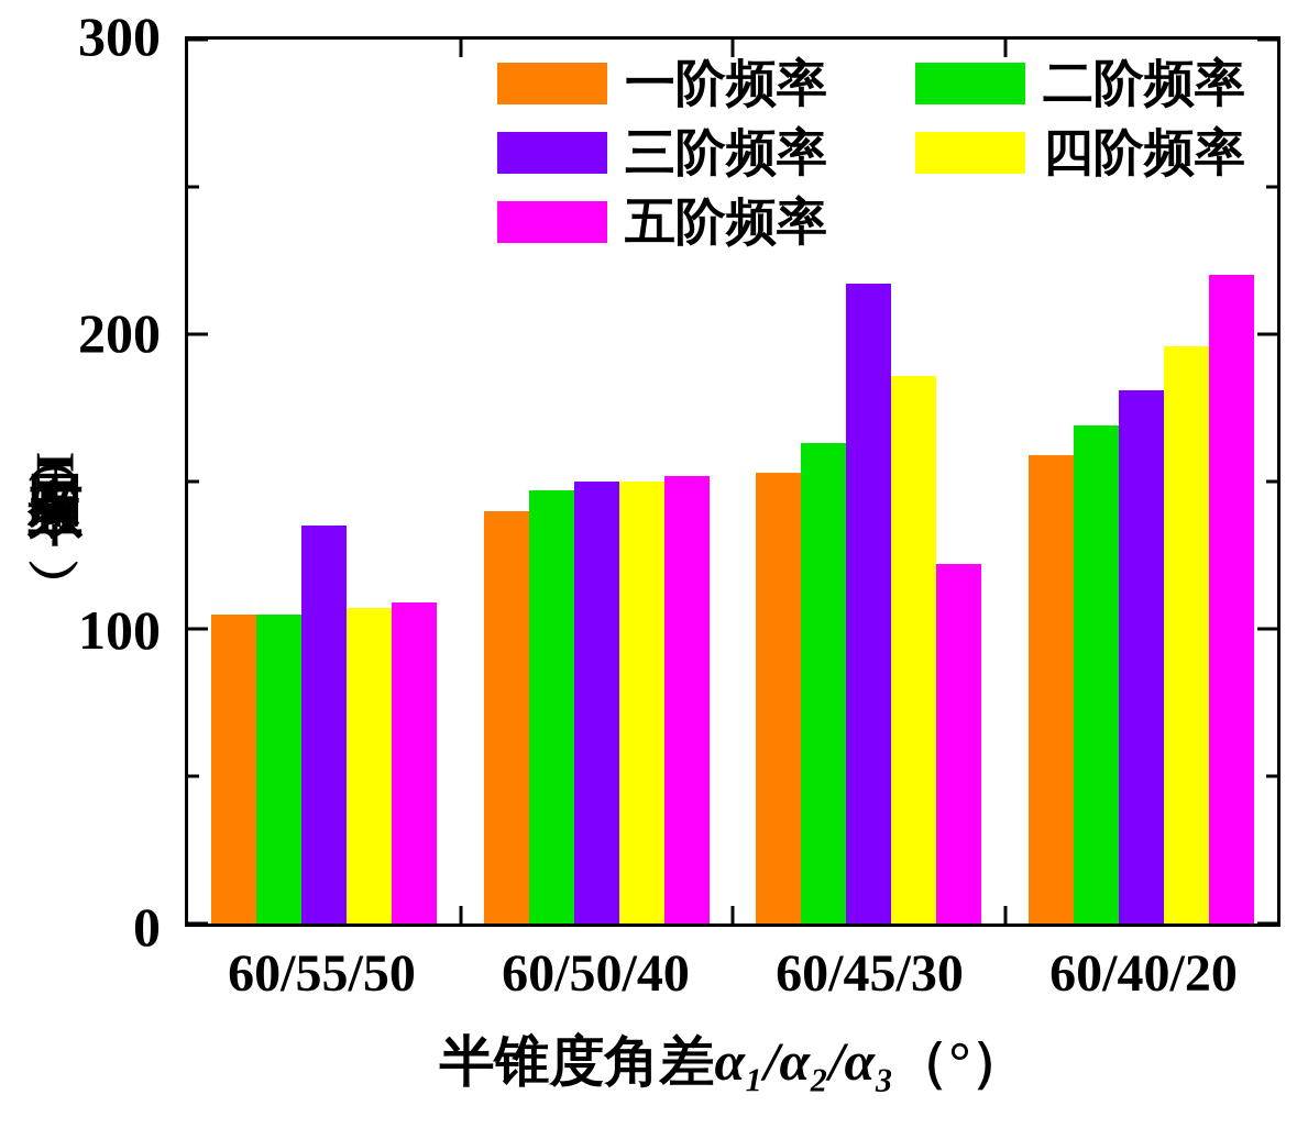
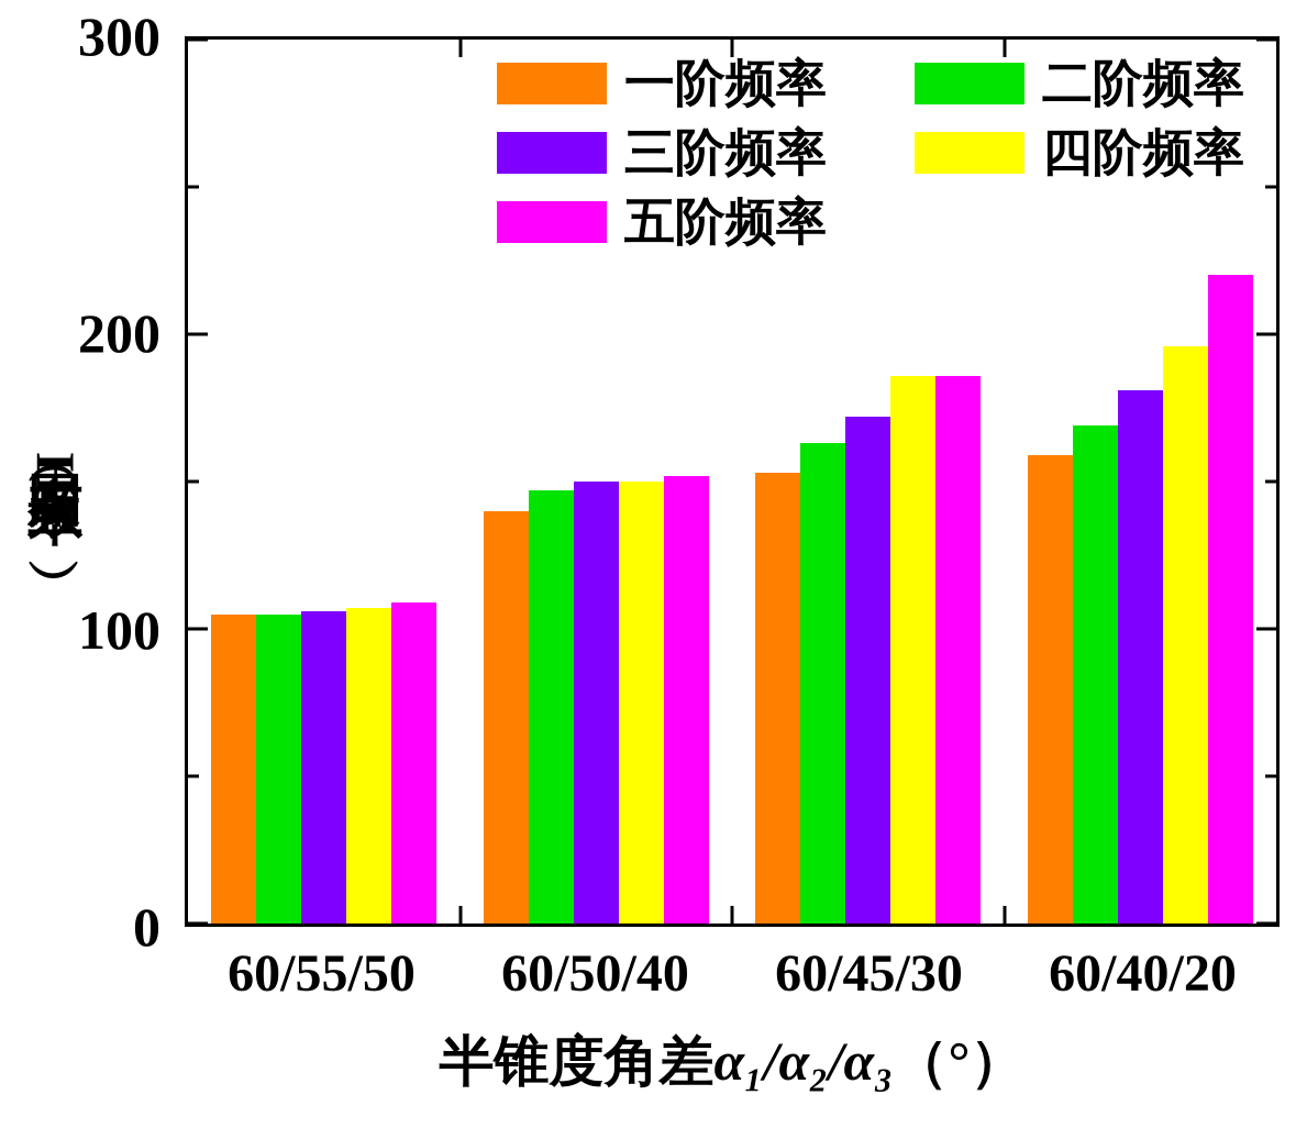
三阶频率/60/55/50: 135 -> 106
三阶频率/60/45/30: 217 -> 172
五阶频率/60/45/30: 122 -> 186
